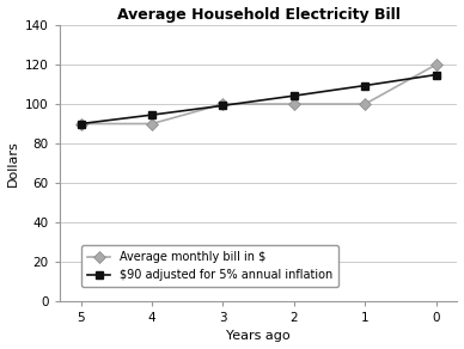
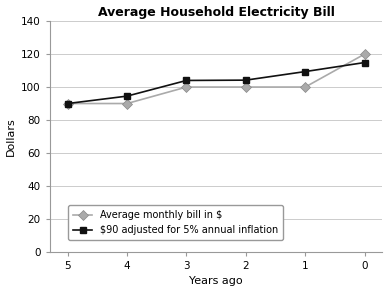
$90 adjusted for 5% annual inflation/3: 99 -> 104
